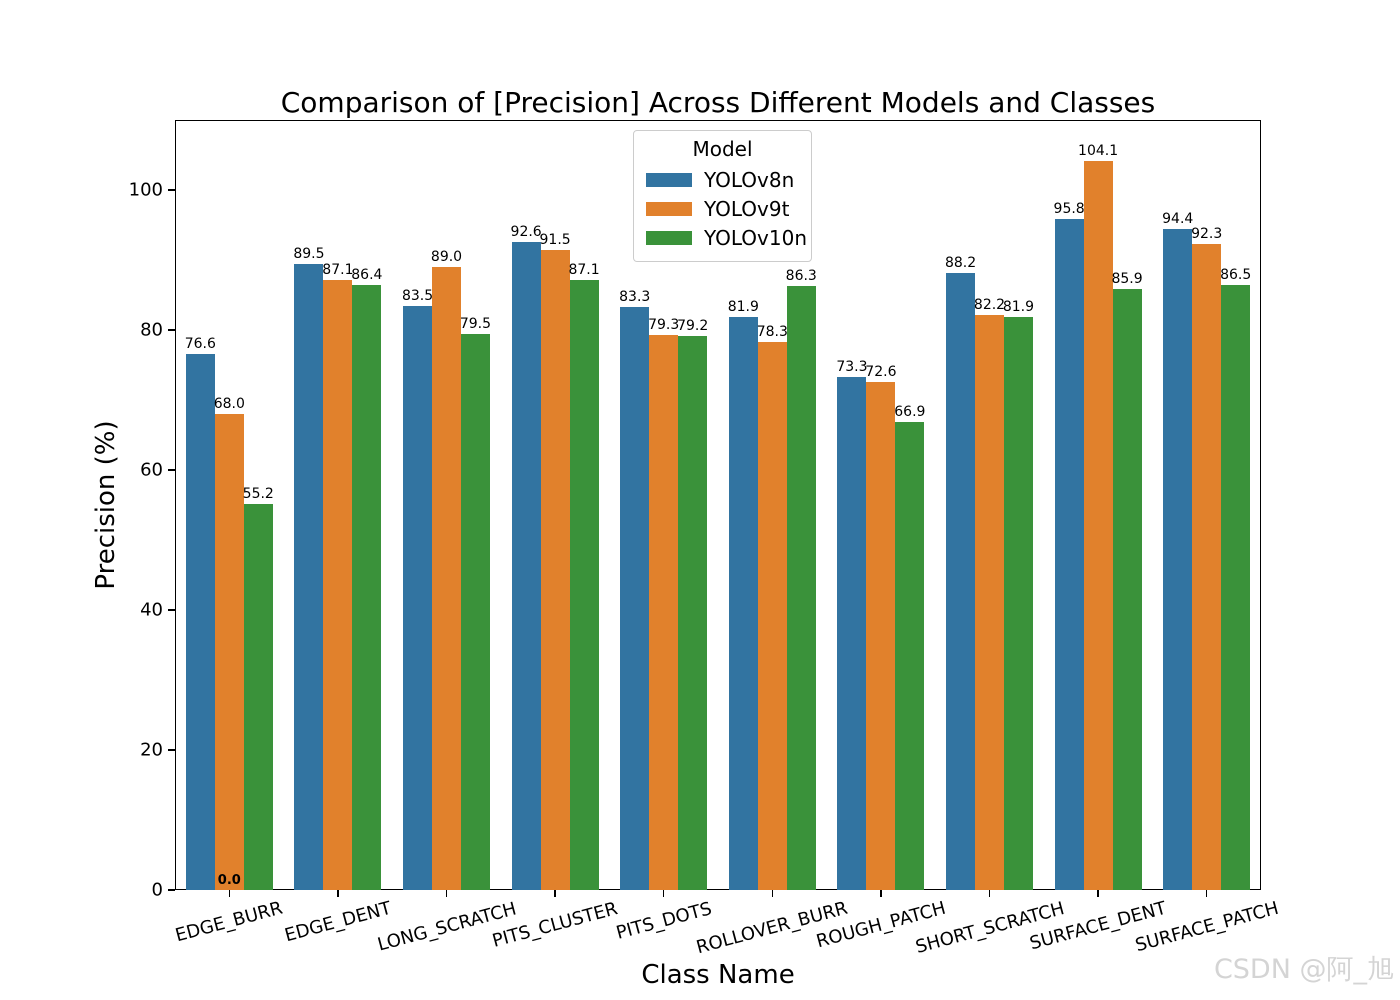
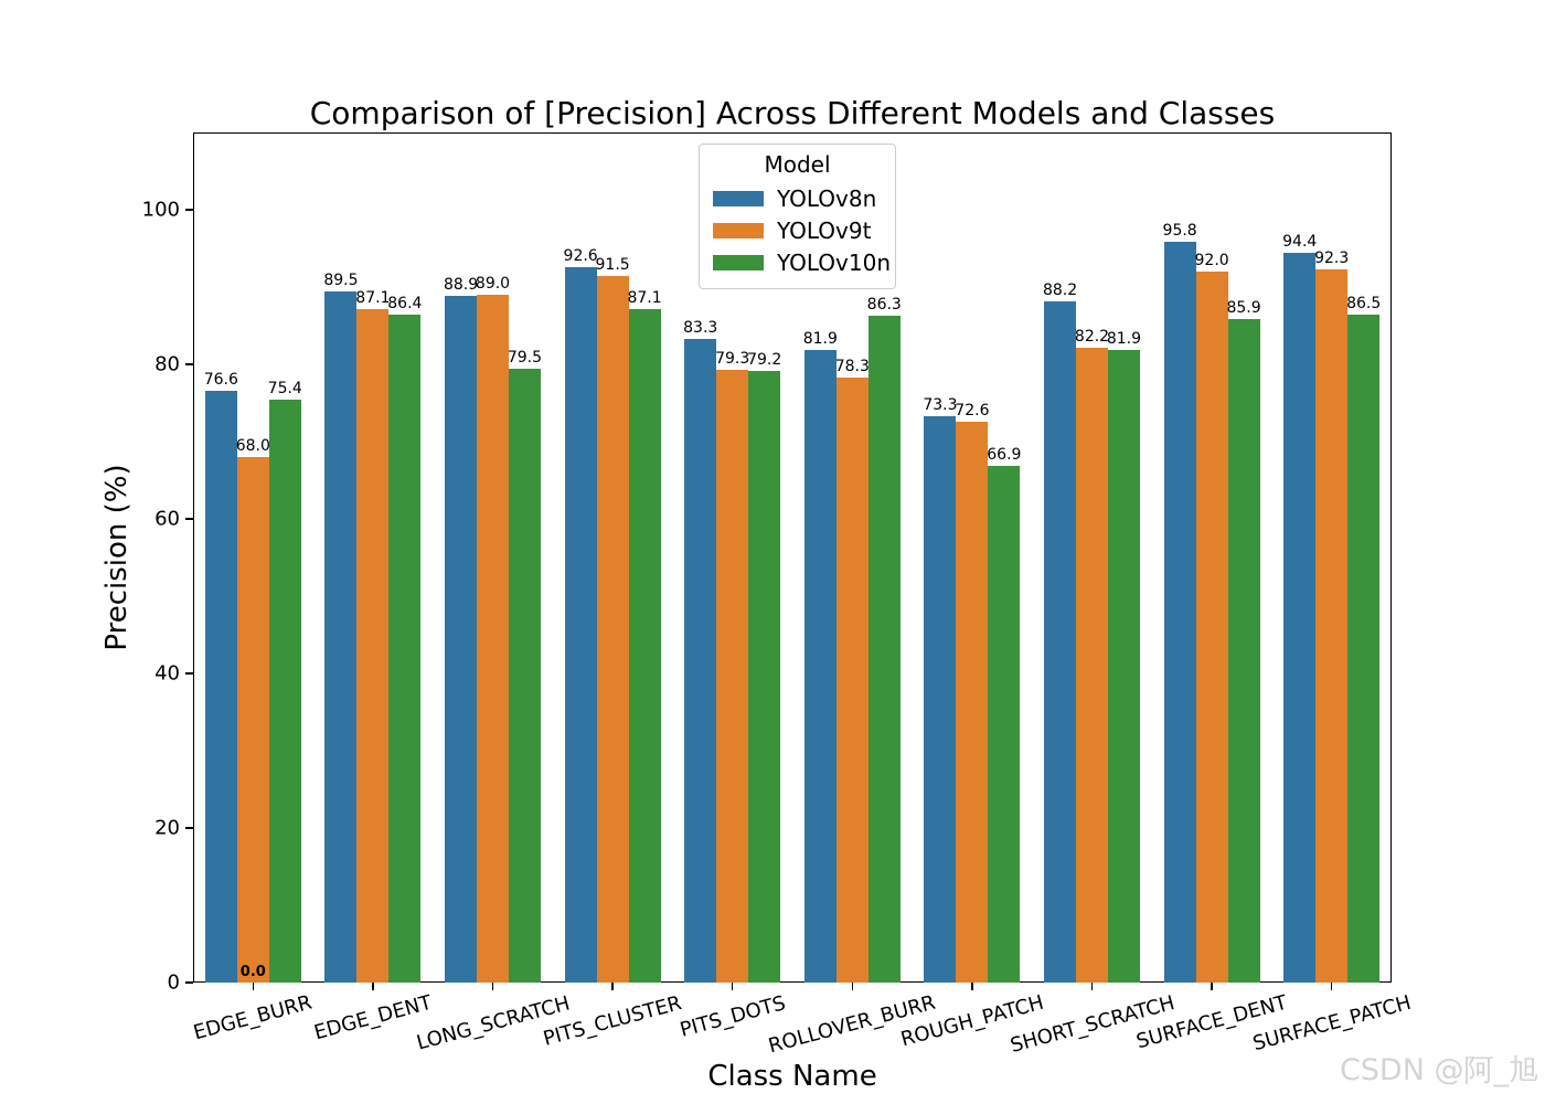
YOLOv10n/EDGE_BURR: 55.2 -> 75.4
YOLOv8n/LONG_SCRATCH: 83.5 -> 88.9
YOLOv9t/SURFACE_DENT: 104.1 -> 92.0
